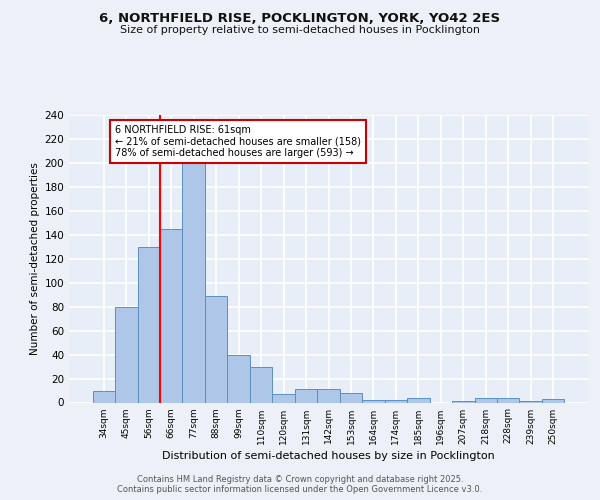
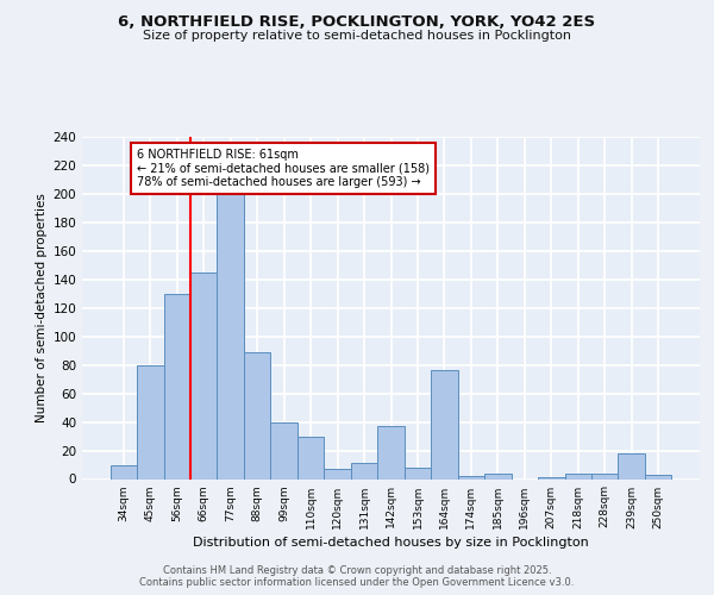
142sqm: 11 -> 37
164sqm: 2 -> 76
239sqm: 1 -> 18
